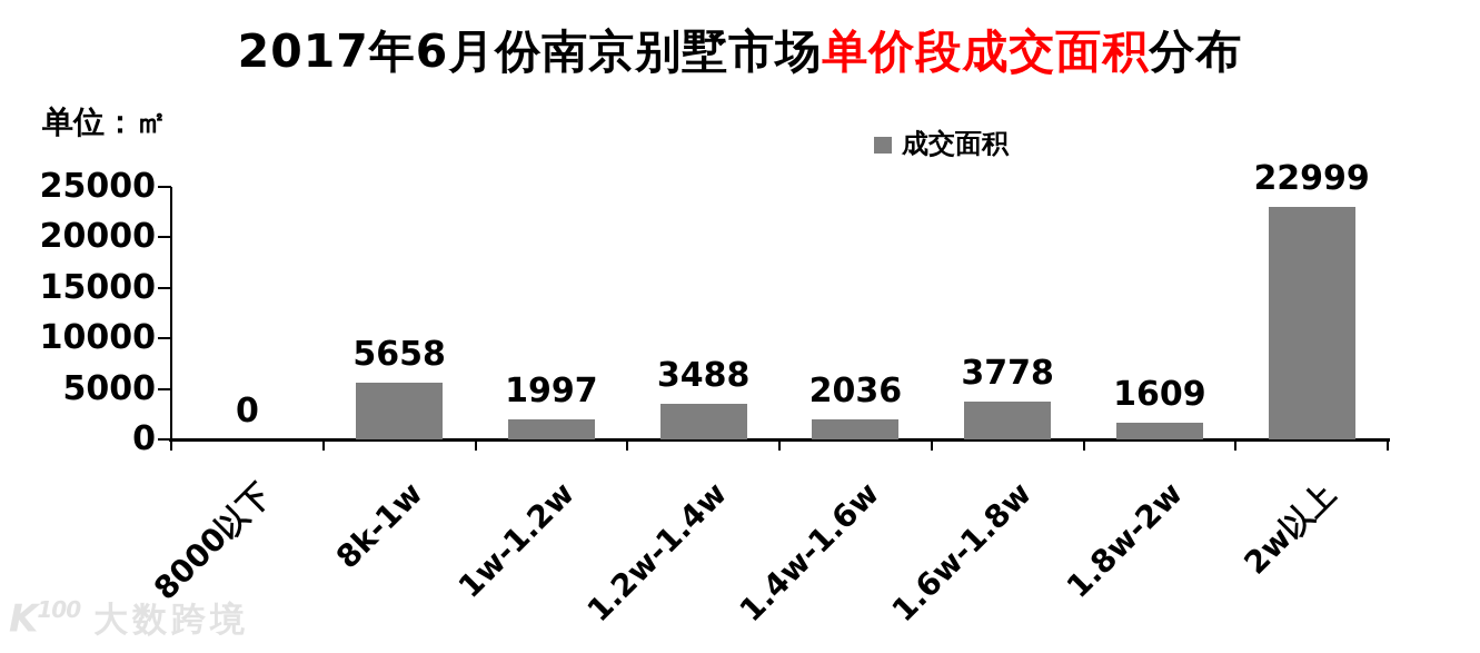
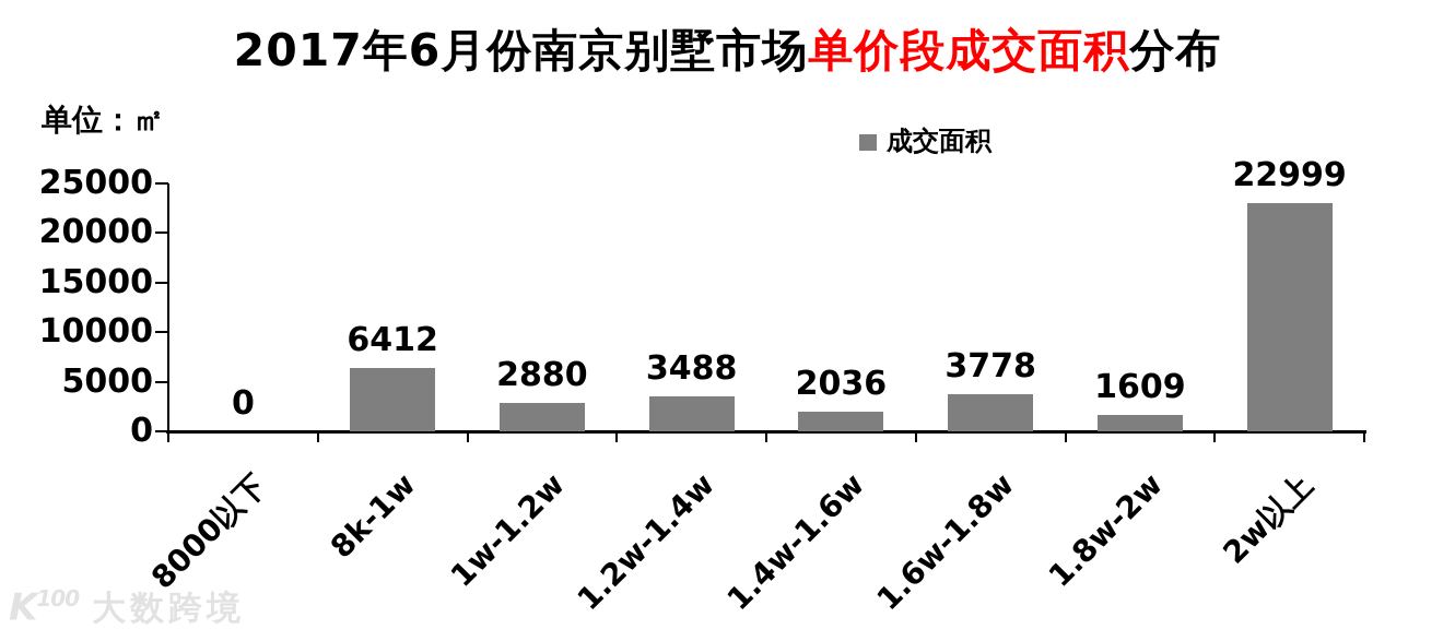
8k-1w: 5658 -> 6412
1w-1.2w: 1997 -> 2880
